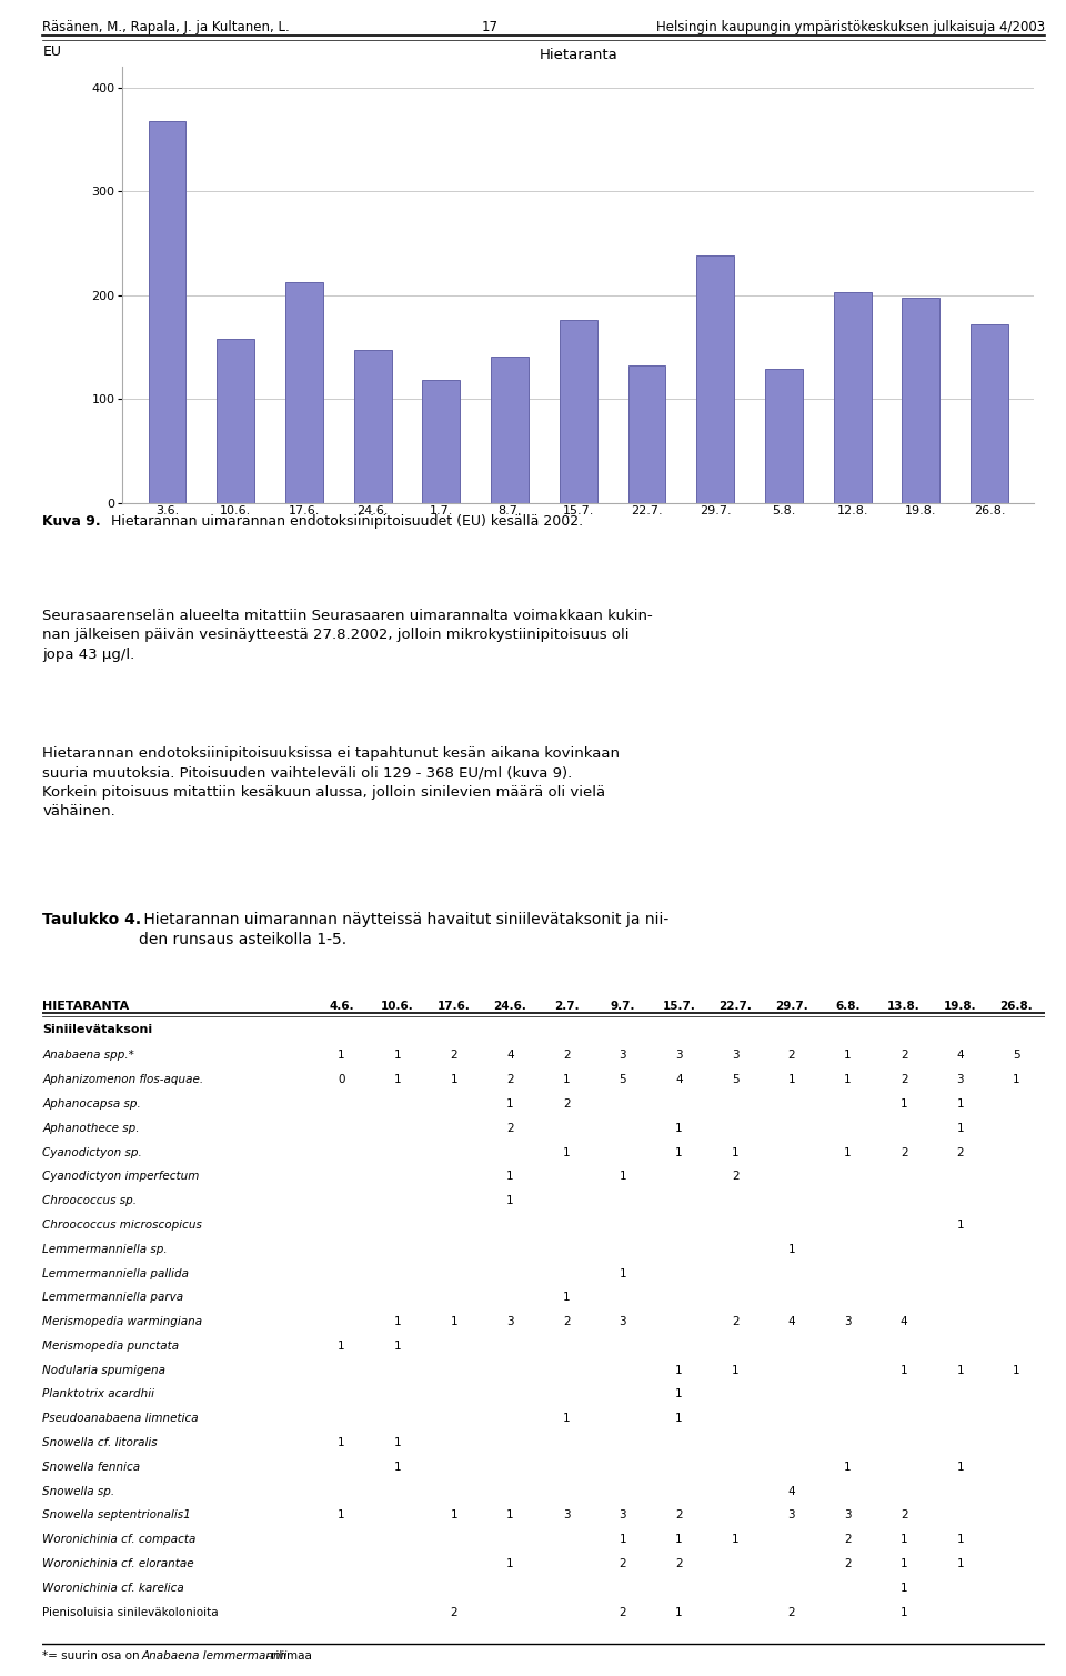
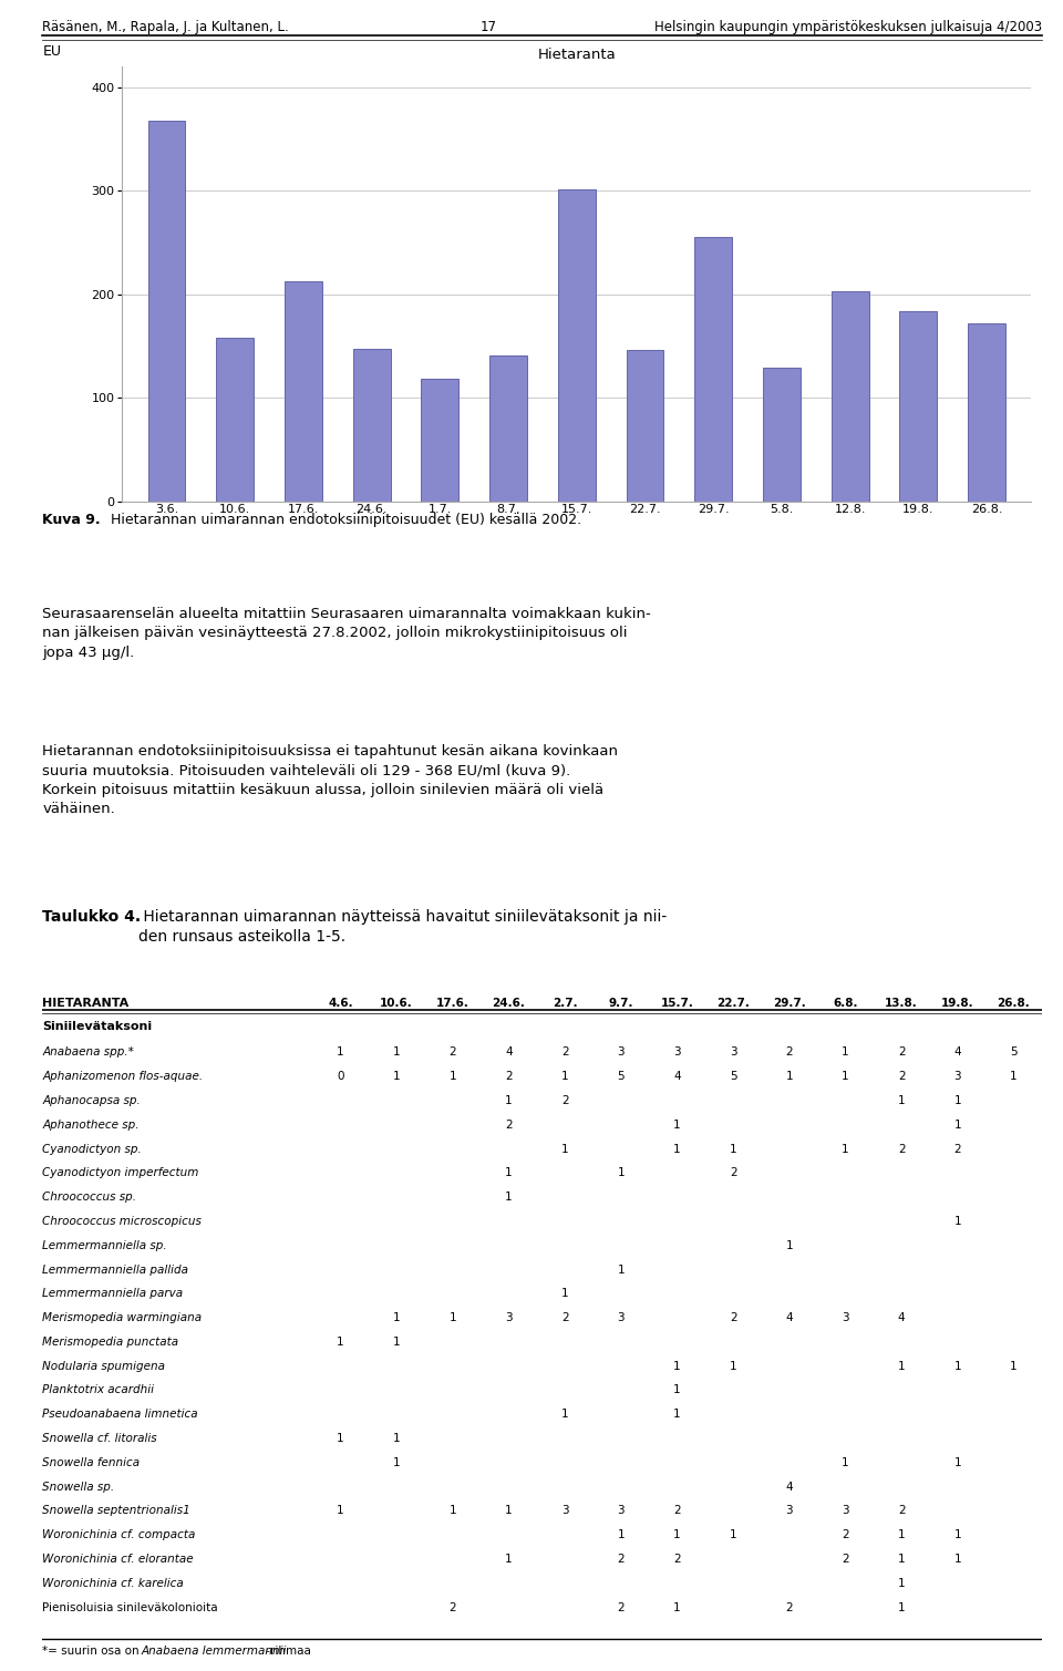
15.7.: 176 -> 302
22.7.: 132 -> 146
29.7.: 238 -> 256
19.8.: 198 -> 184
